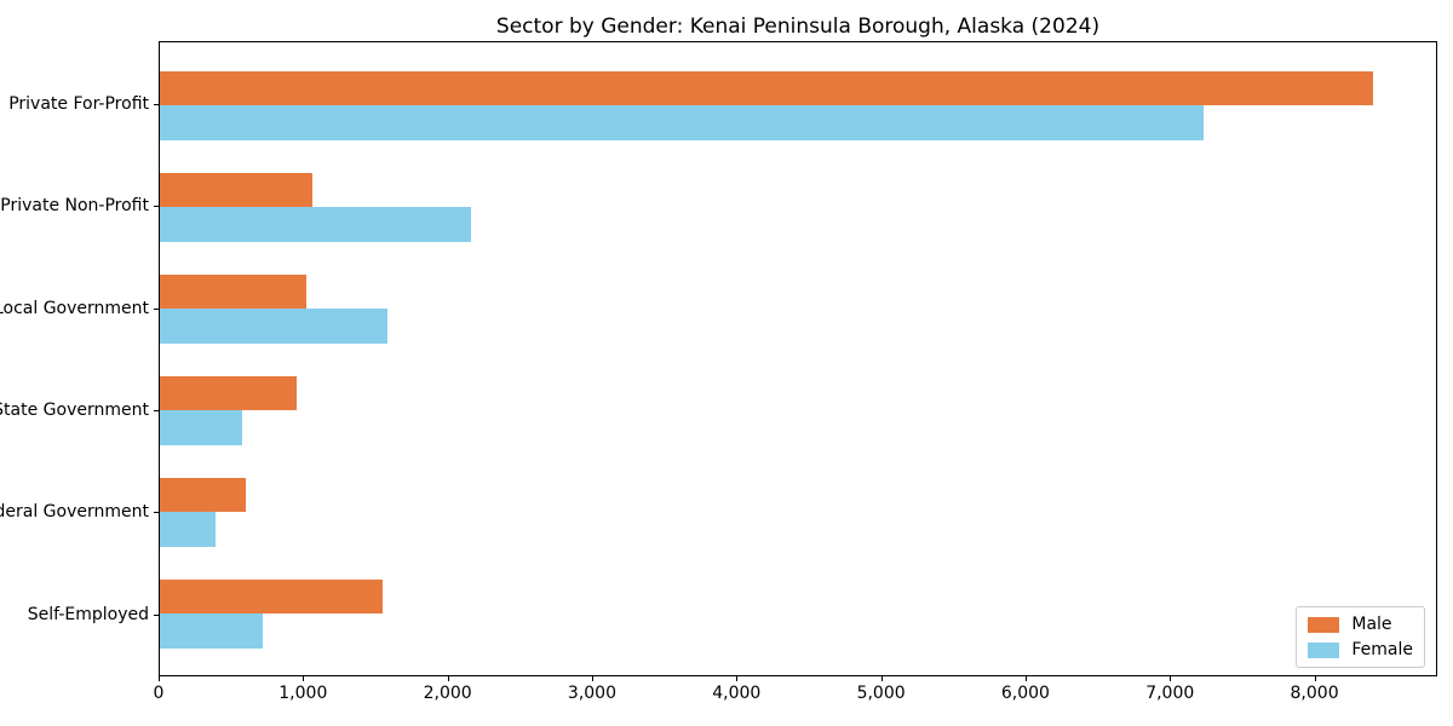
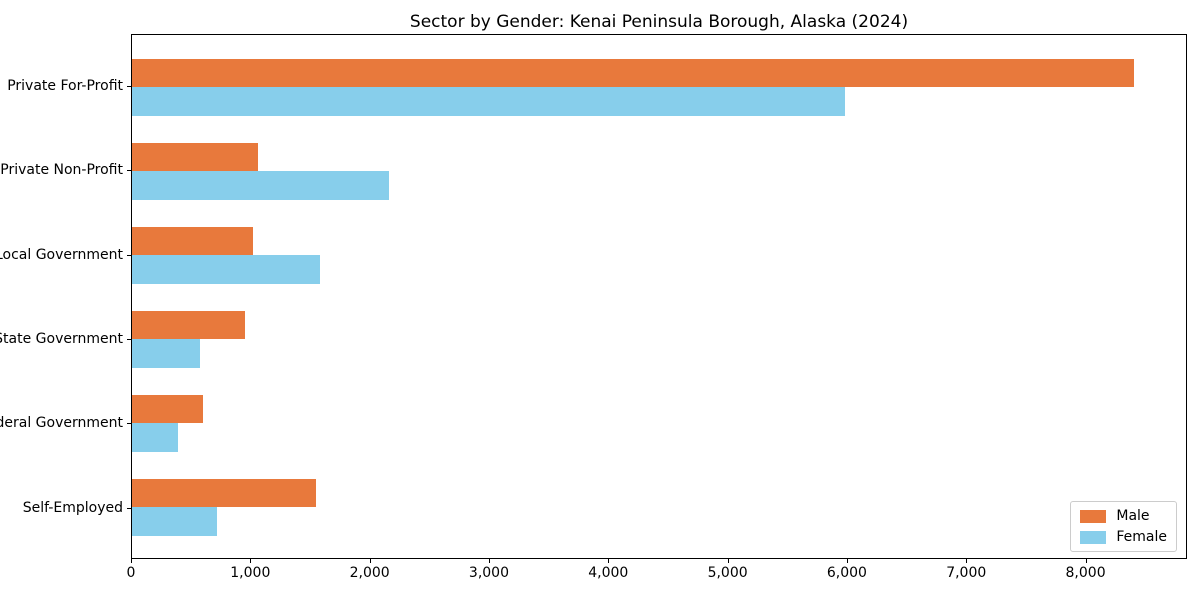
Female/Private For-Profit: 7240 -> 5990
